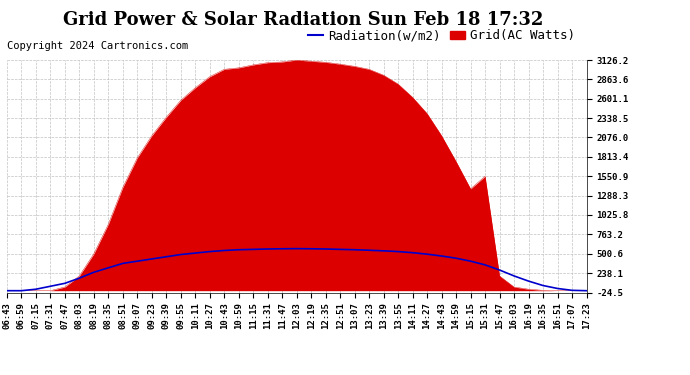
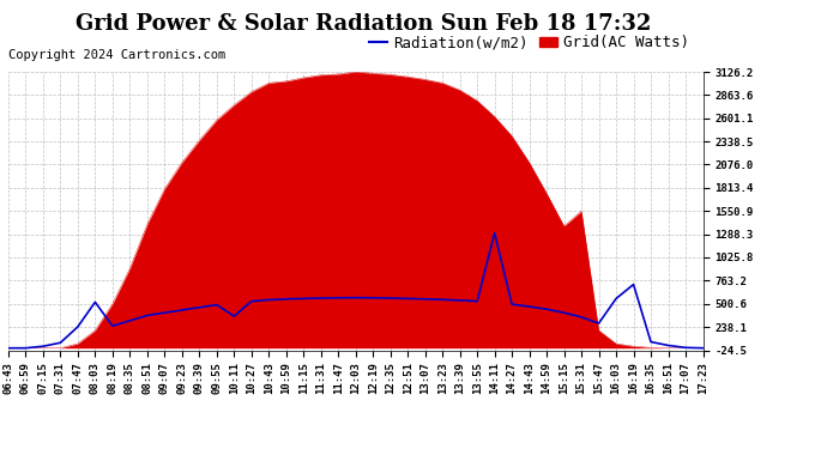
Radiation(w/m2)/07:47: 100 -> 240
Radiation(w/m2)/08:03: 170 -> 520
Radiation(w/m2)/10:11: 510 -> 360
Radiation(w/m2)/14:11: 520 -> 1300
Radiation(w/m2)/16:03: 200 -> 560
Radiation(w/m2)/16:19: 130 -> 720
